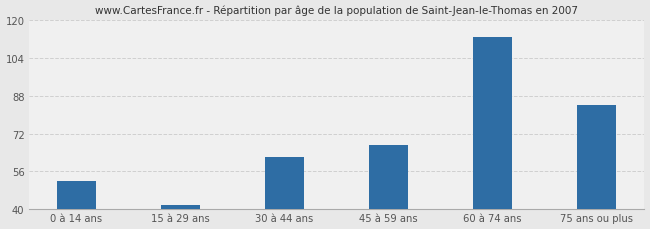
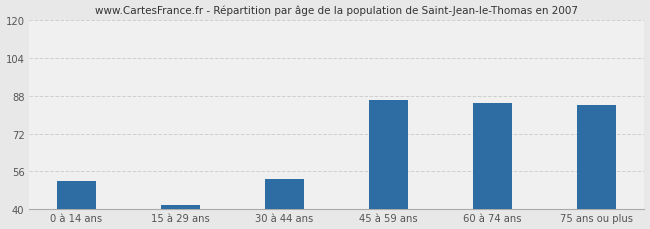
30 à 44 ans: 62 -> 53
45 à 59 ans: 67 -> 86
60 à 74 ans: 113 -> 85
